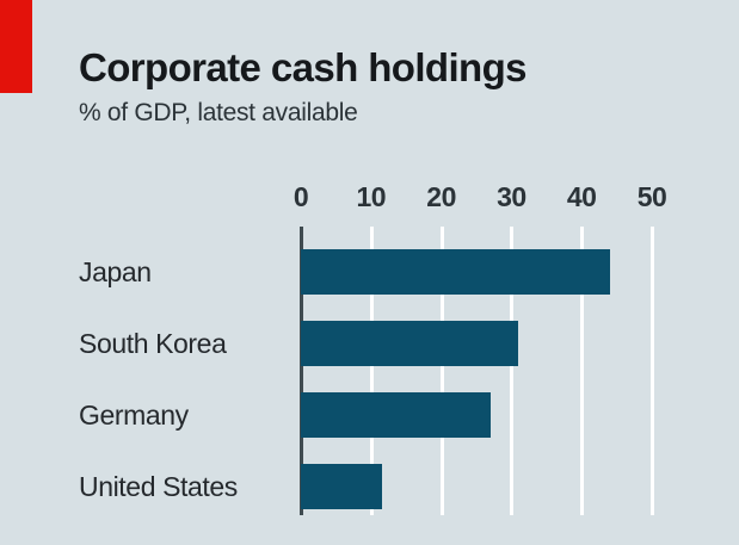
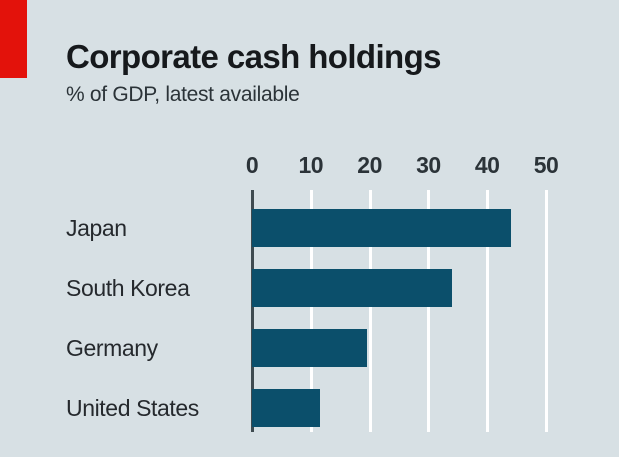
South Korea: 31 -> 34
Germany: 27 -> 20
